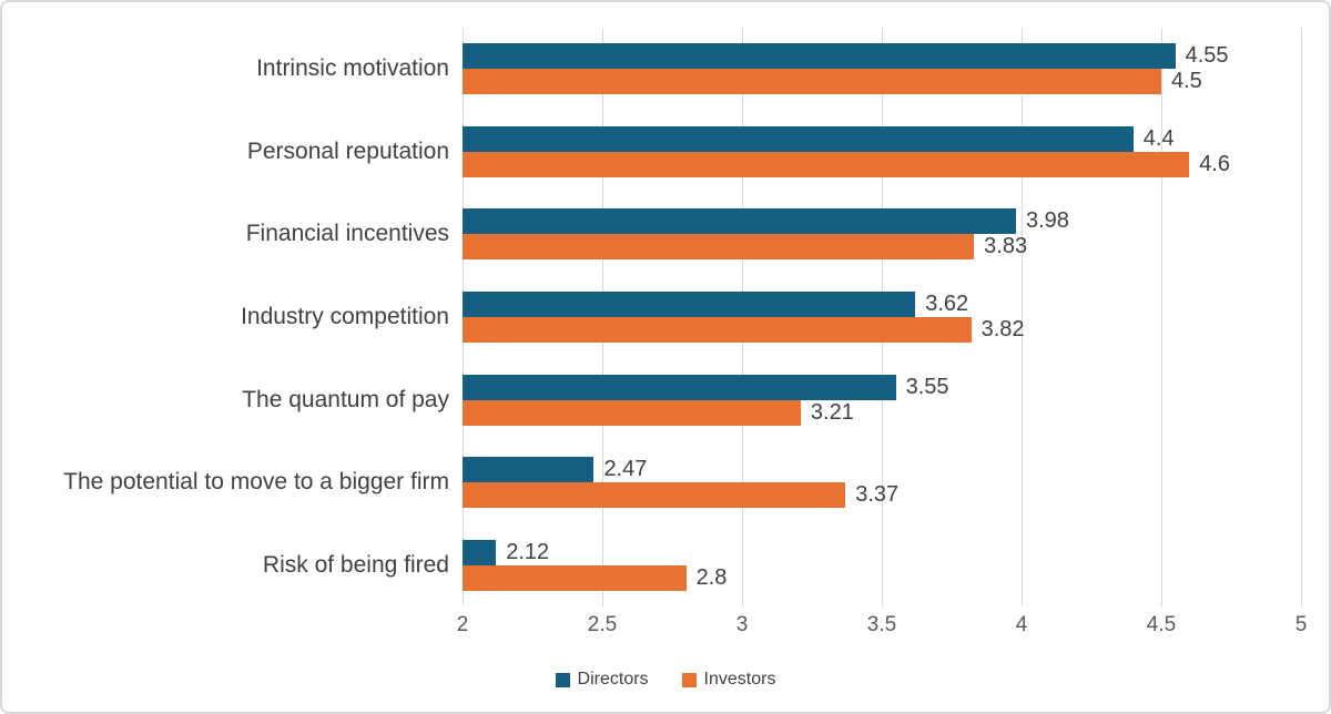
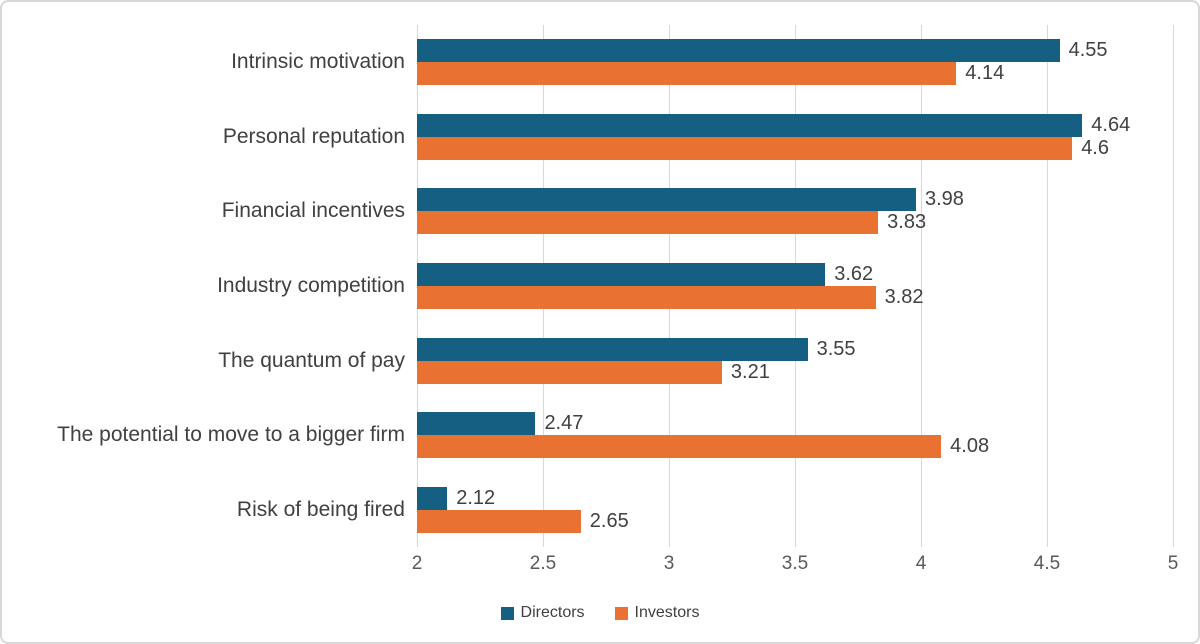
Investors/Intrinsic motivation: 4.5 -> 4.14
Directors/Personal reputation: 4.4 -> 4.64
Investors/The potential to move to a bigger firm: 3.37 -> 4.08
Investors/Risk of being fired: 2.8 -> 2.65
